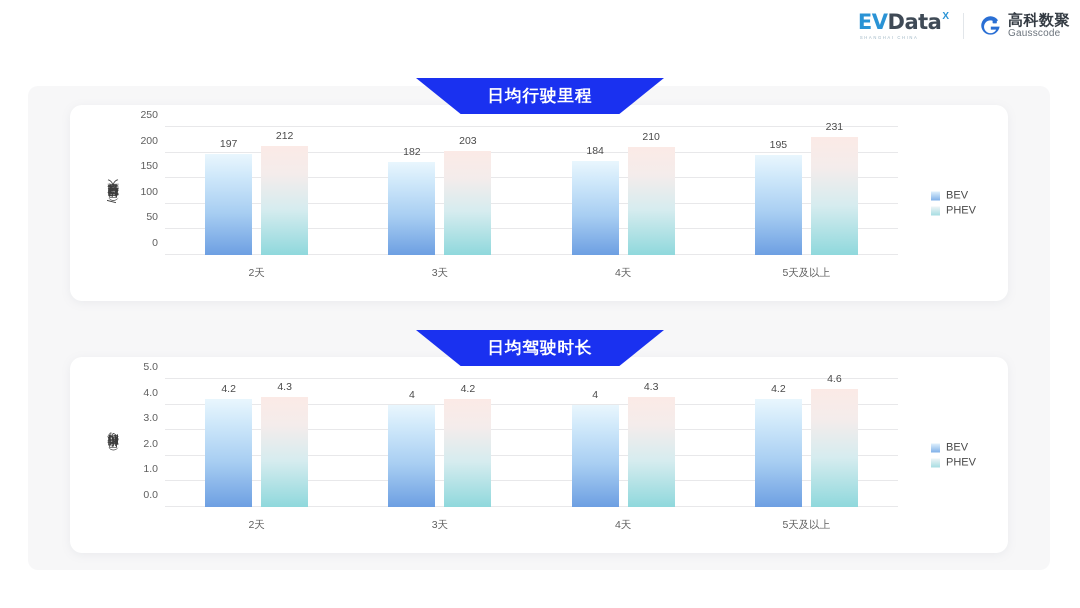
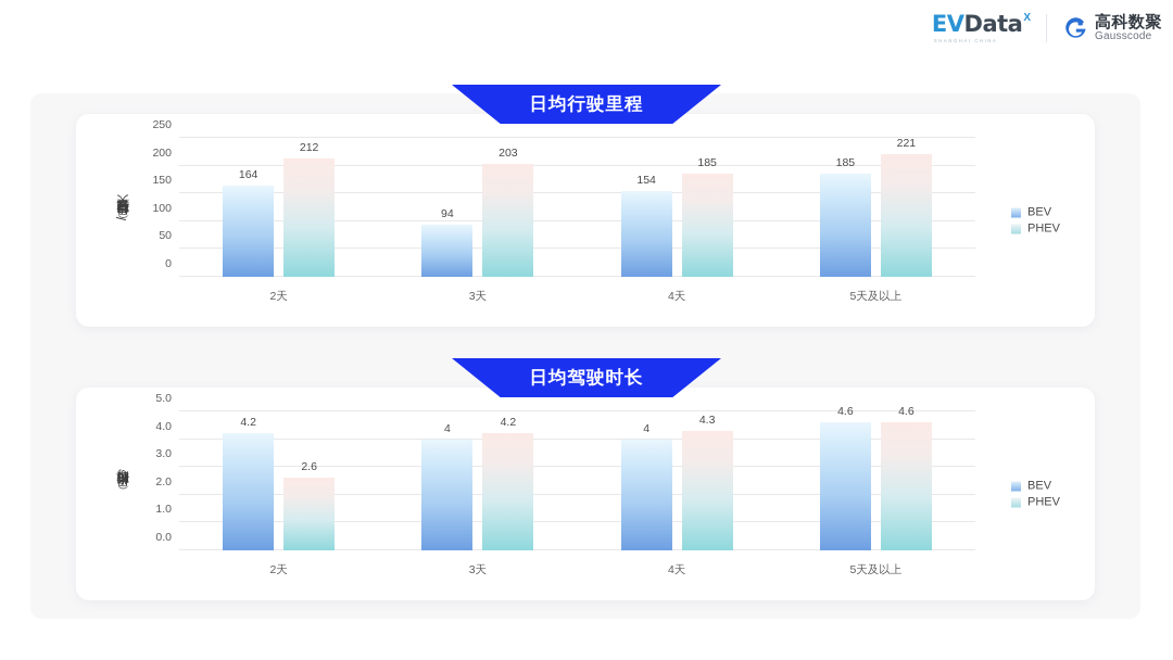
日均行驶里程/BEV/2天: 197 -> 164
日均行驶里程/BEV/3天: 182 -> 94
日均行驶里程/BEV/4天: 184 -> 154
日均行驶里程/PHEV/4天: 210 -> 185
日均行驶里程/BEV/5天及以上: 195 -> 185
日均行驶里程/PHEV/5天及以上: 231 -> 221
日均驾驶时长/PHEV/2天: 4.3 -> 2.6
日均驾驶时长/BEV/5天及以上: 4.2 -> 4.6
